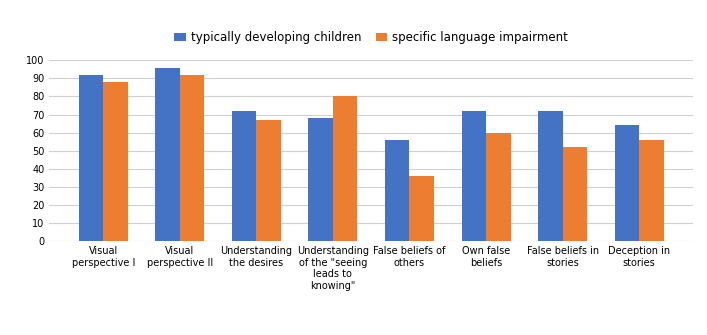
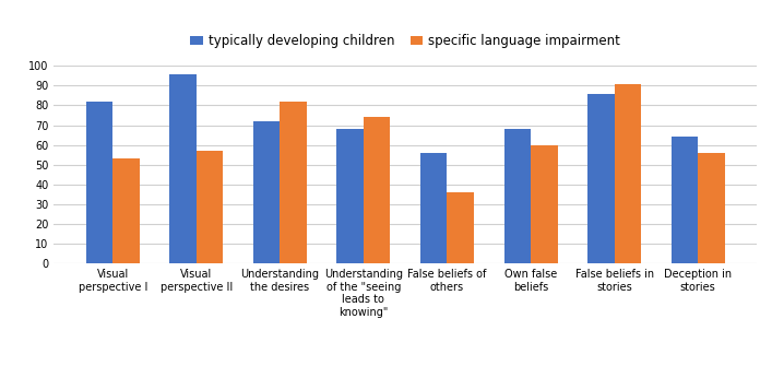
typically developing children/Visual perspective I: 92 -> 82
specific language impairment/Visual perspective I: 88 -> 53
specific language impairment/Visual perspective II: 92 -> 57
specific language impairment/Understanding the desires: 67 -> 82
specific language impairment/Understanding of the "seeing leads to knowing": 80 -> 74
typically developing children/Own false beliefs: 72 -> 68
typically developing children/False beliefs in stories: 72 -> 86
specific language impairment/False beliefs in stories: 52 -> 91
